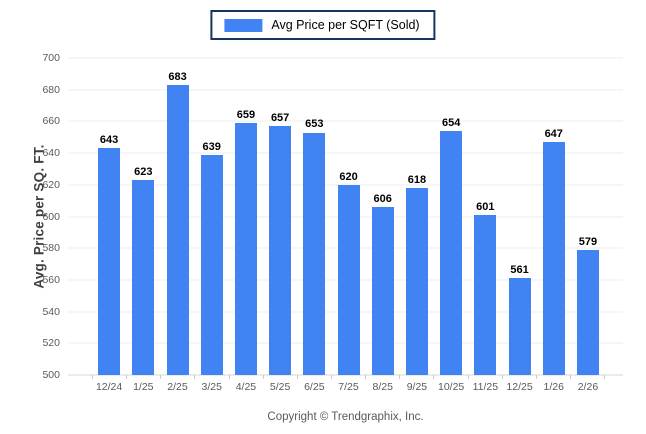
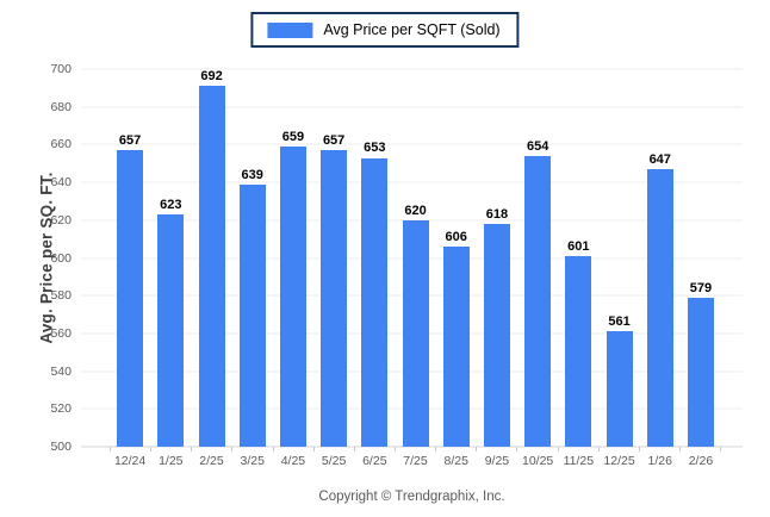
12/24: 643 -> 657
2/25: 683 -> 692
